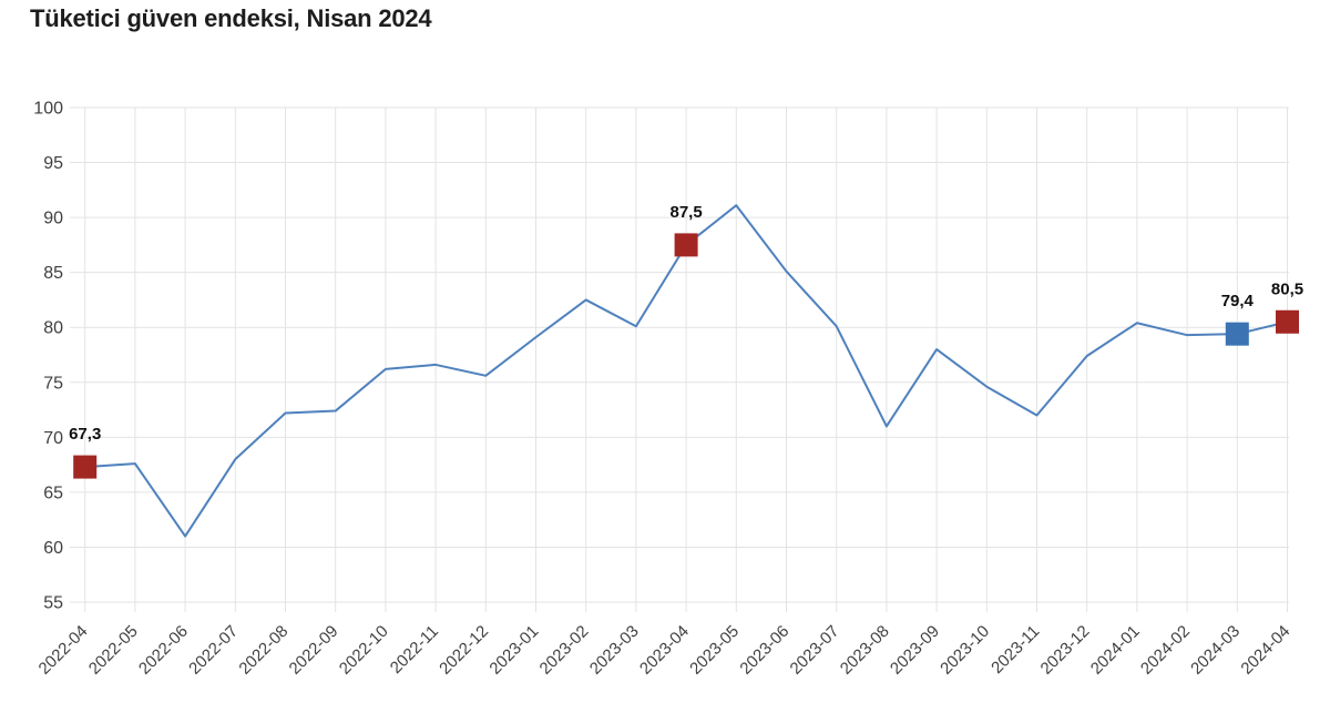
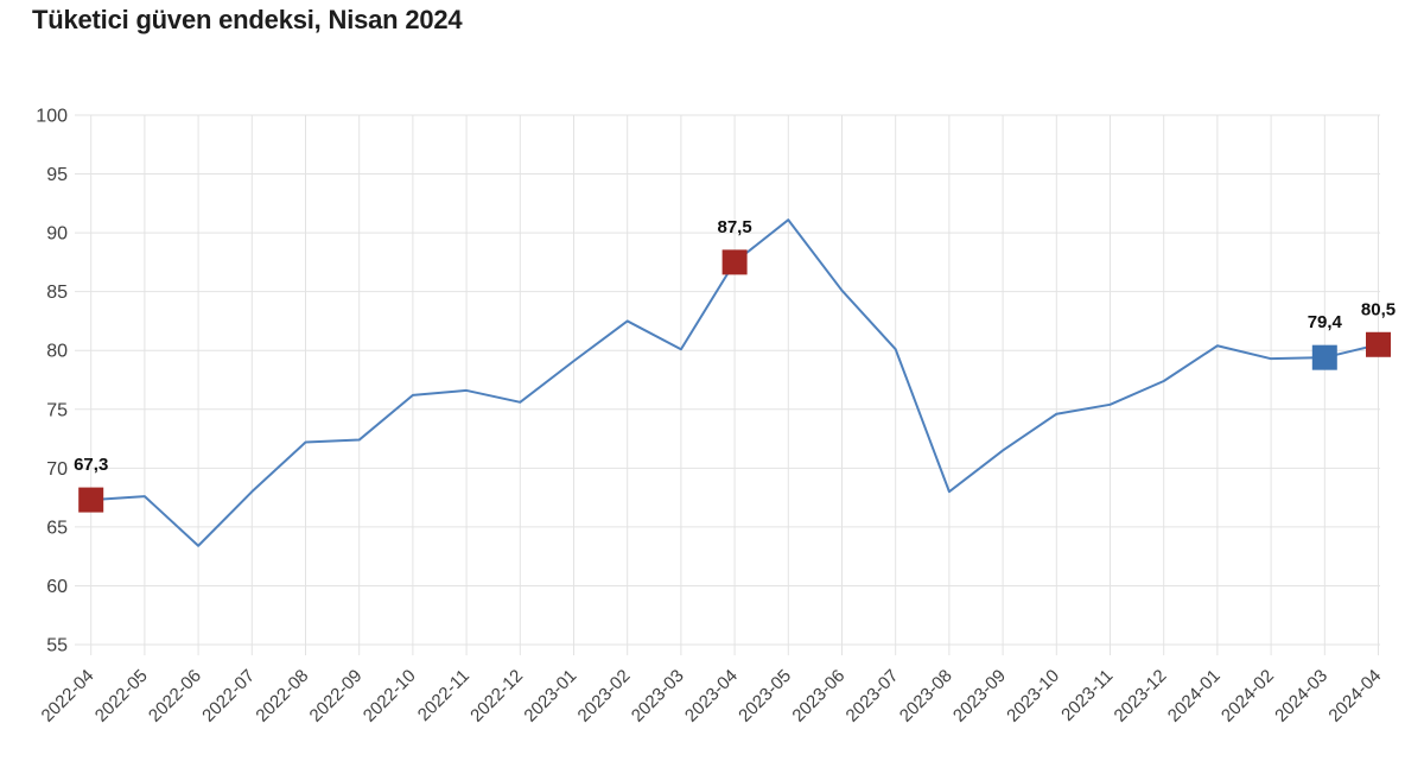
2022-06: 61 -> 63
2023-08: 71 -> 68
2023-09: 78 -> 72
2023-11: 72 -> 75
